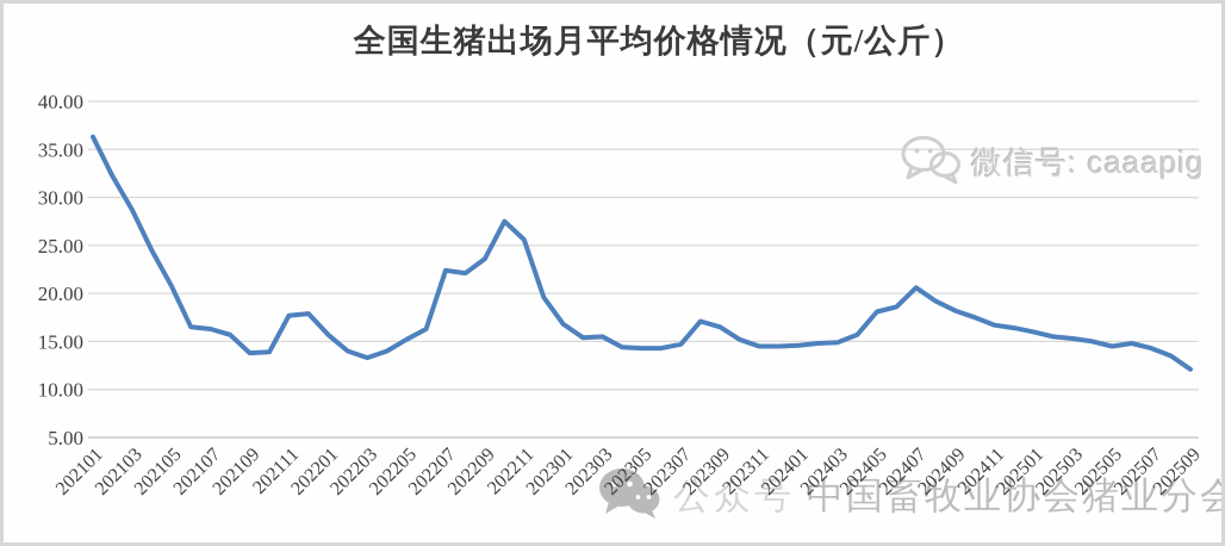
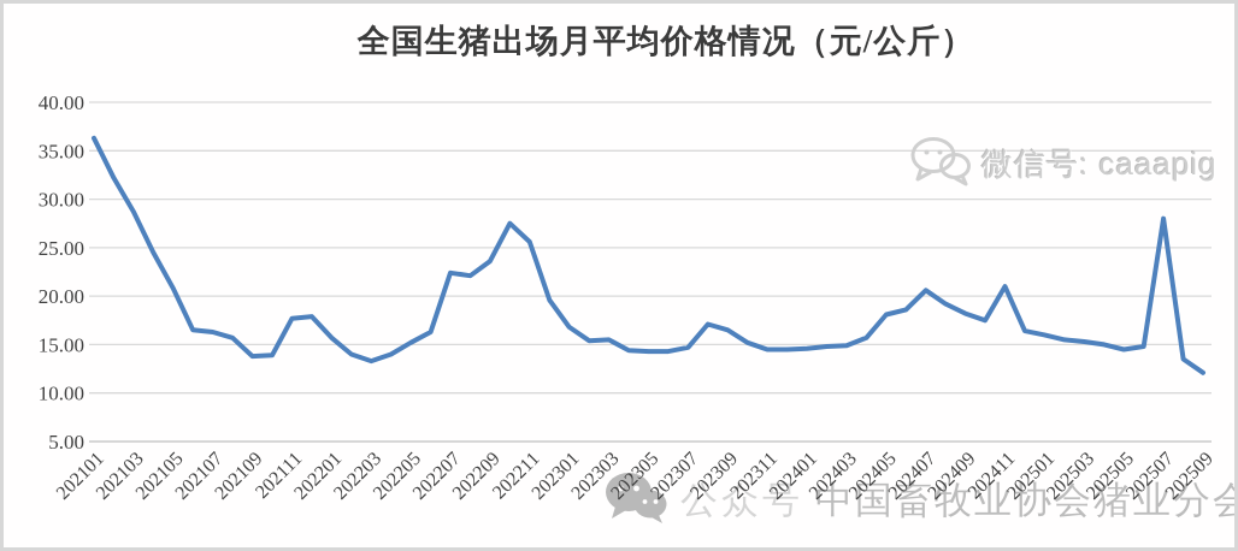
202411: 17 -> 21
202507: 14 -> 28
